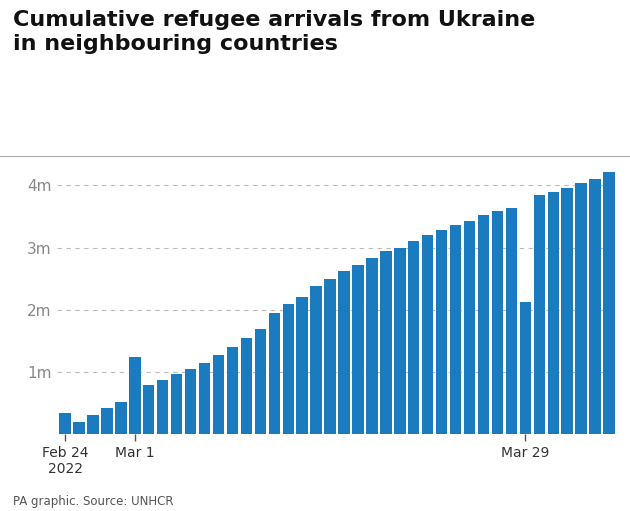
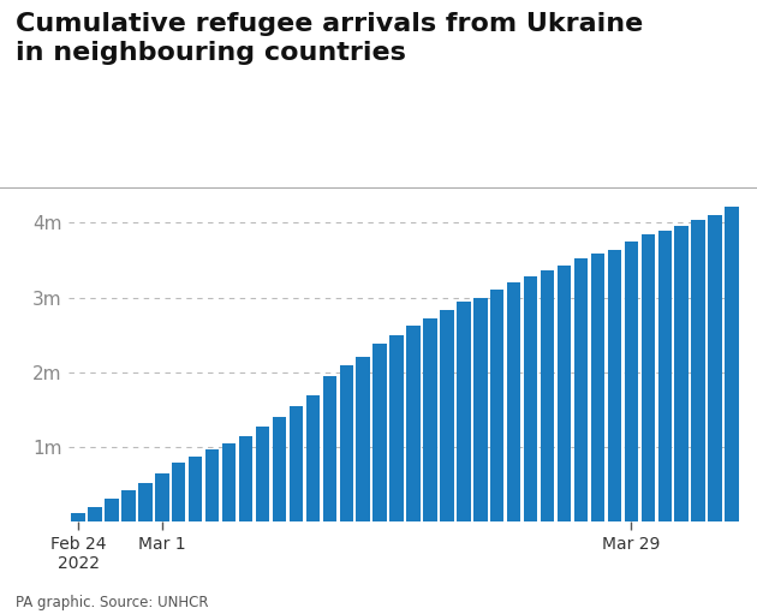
Feb 24 2022: 0.34m -> 0.12m
Mar 1: 1.24m -> 0.65m
Mar 29: 2.12m -> 3.74m
